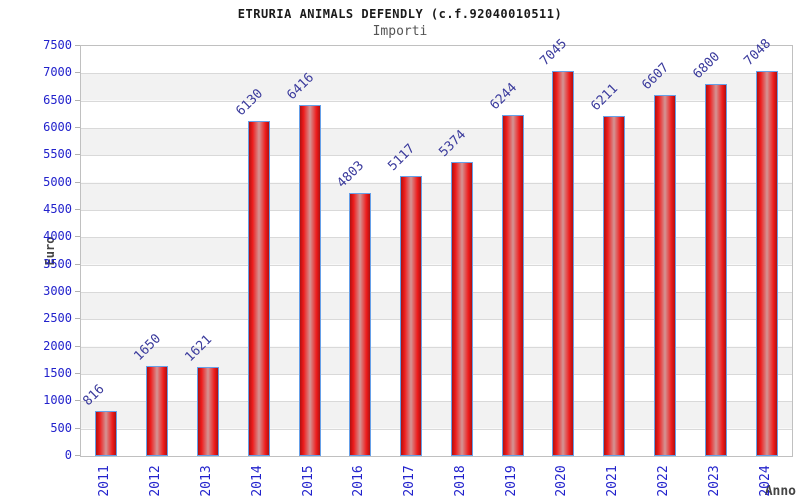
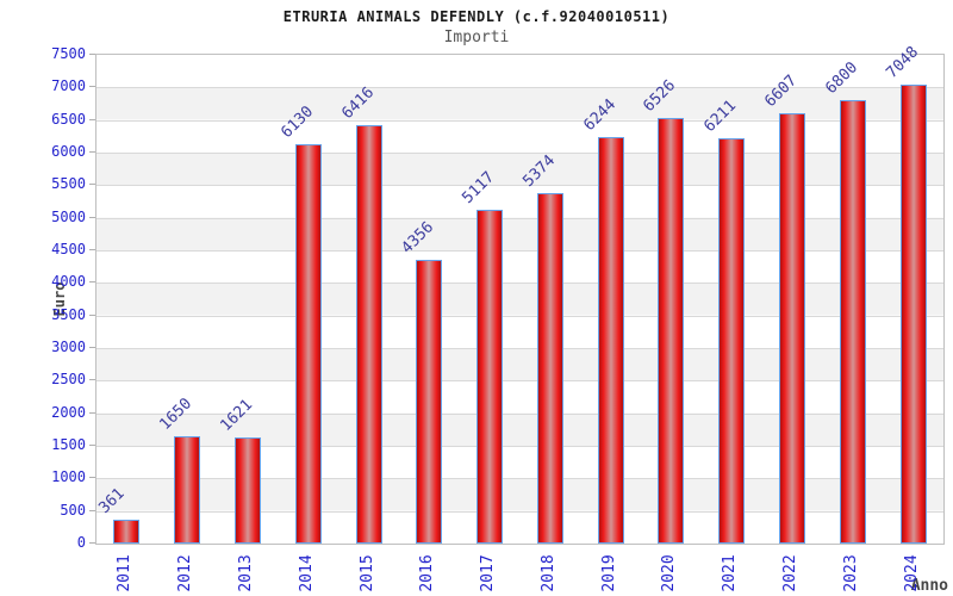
2011: 816 -> 361
2016: 4803 -> 4356
2020: 7045 -> 6526
